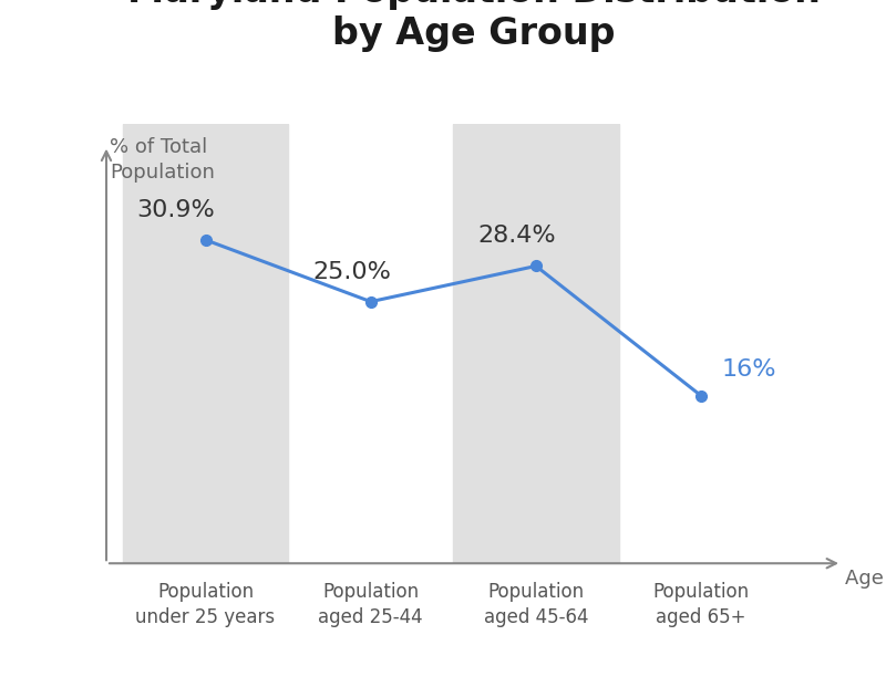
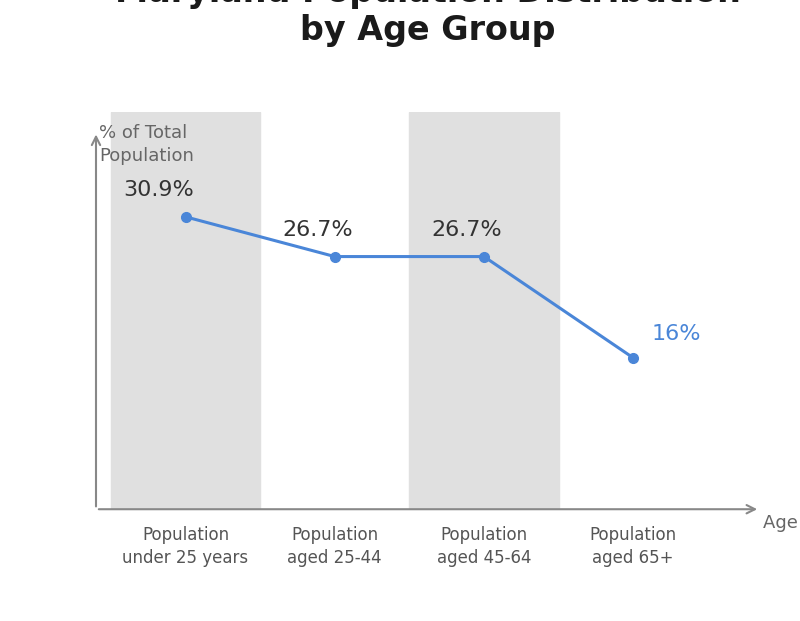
Population aged 25-44: 25.0% -> 26.7%
Population aged 45-64: 28.4% -> 26.7%
